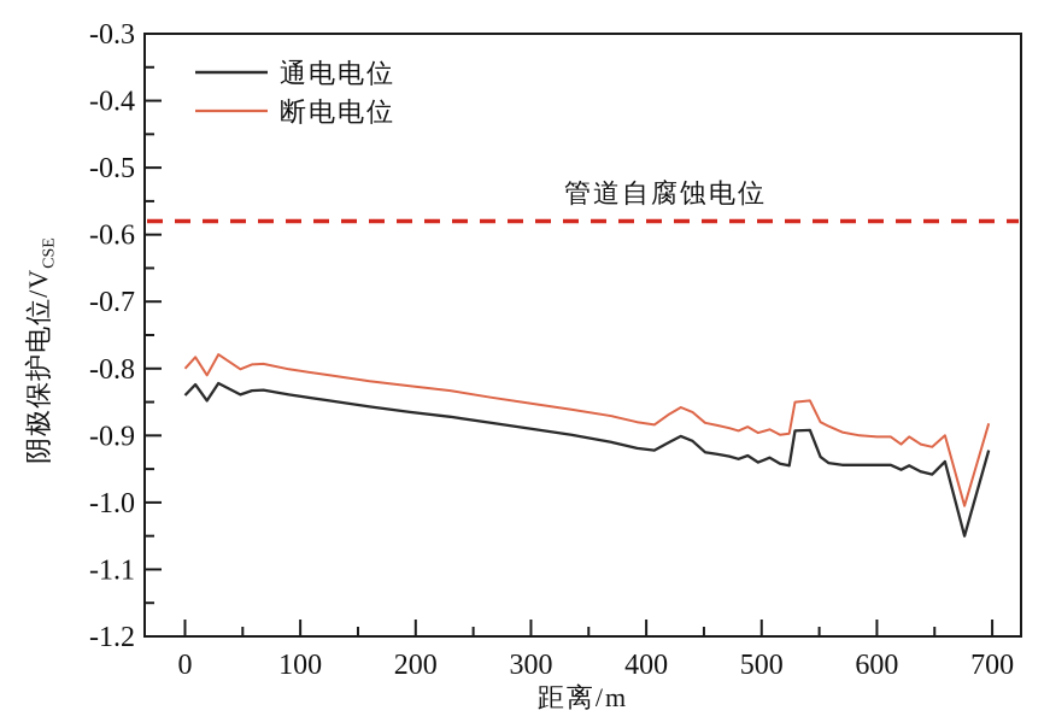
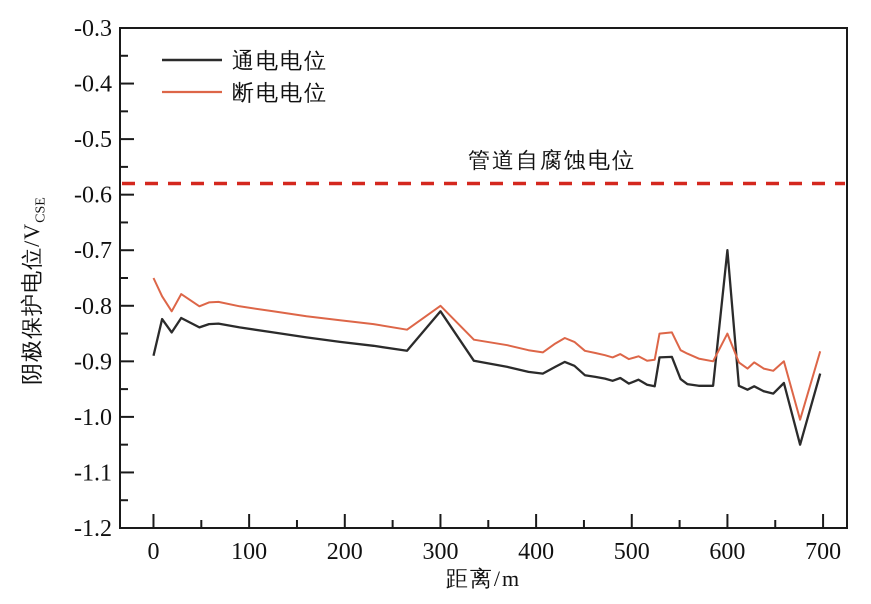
通电电位/0: -0.84 -> -0.89
断电电位/0: -0.80 -> -0.75
通电电位/300: -0.89 -> -0.81
断电电位/300: -0.85 -> -0.80
通电电位/600: -0.94 -> -0.70
断电电位/600: -0.90 -> -0.85
